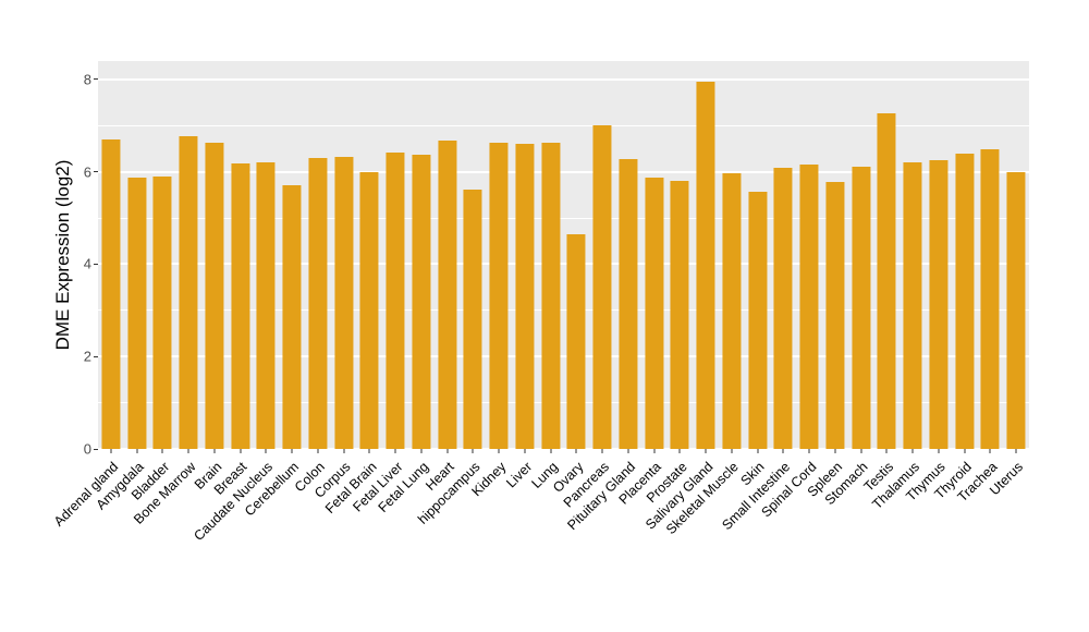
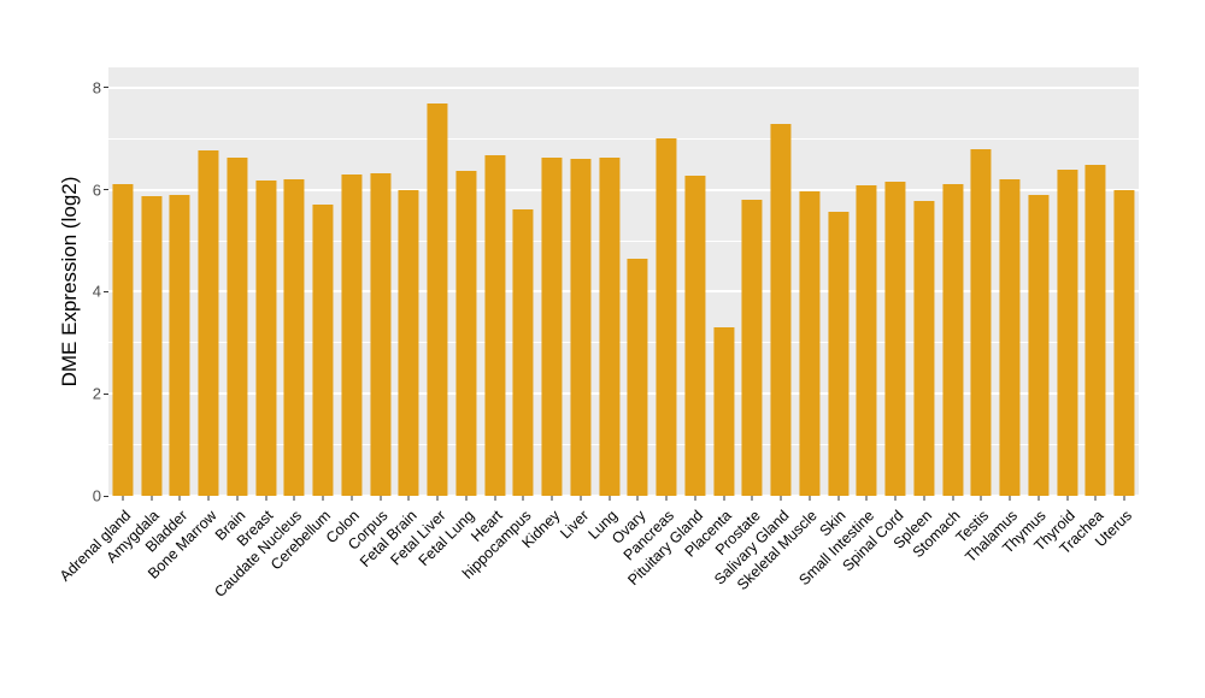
Adrenal gland: 6.7 -> 6.1
Fetal Liver: 6.4 -> 7.7
Placenta: 5.9 -> 3.3
Salivary Gland: 8.0 -> 7.3
Testis: 7.3 -> 6.8
Thymus: 6.2 -> 5.9
